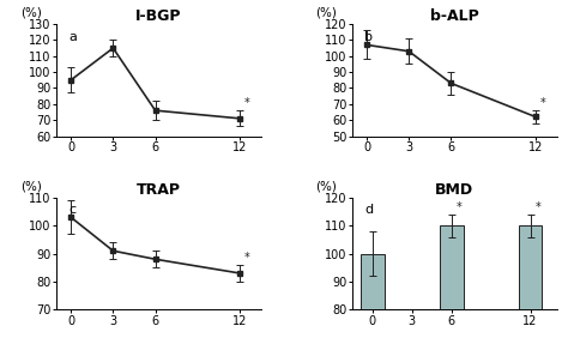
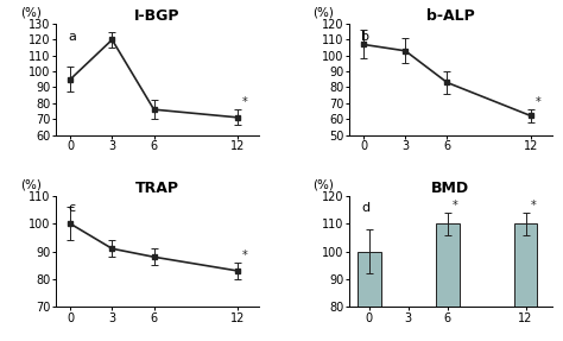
I-BGP/3: 115 -> 120
TRAP/0: 103 -> 100
